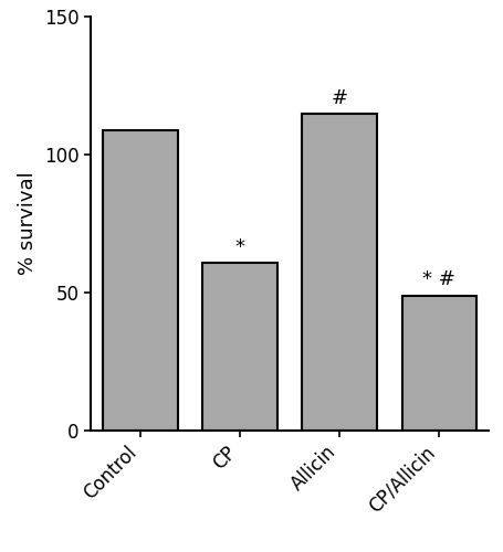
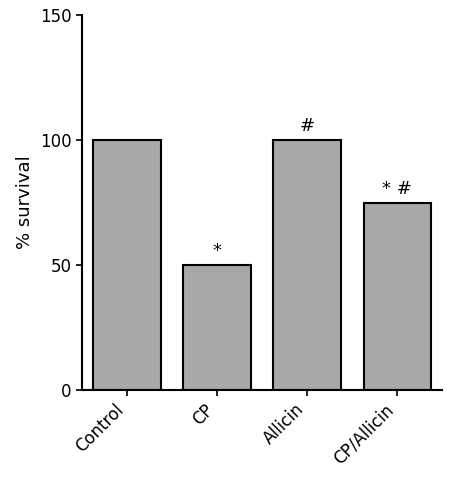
Control: 109 -> 100
CP: 61 -> 50
Allicin: 115 -> 100
CP/Allicin: 49 -> 75
